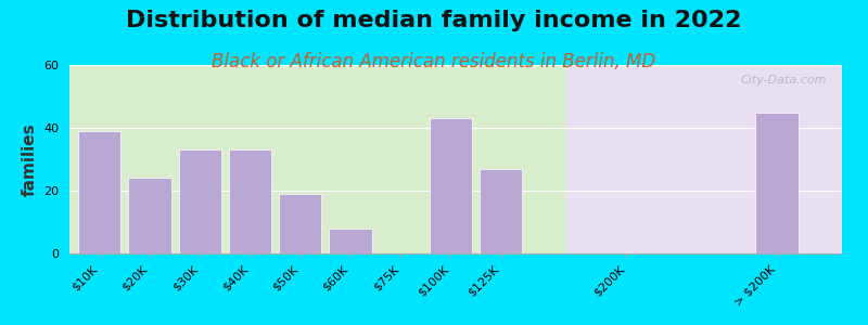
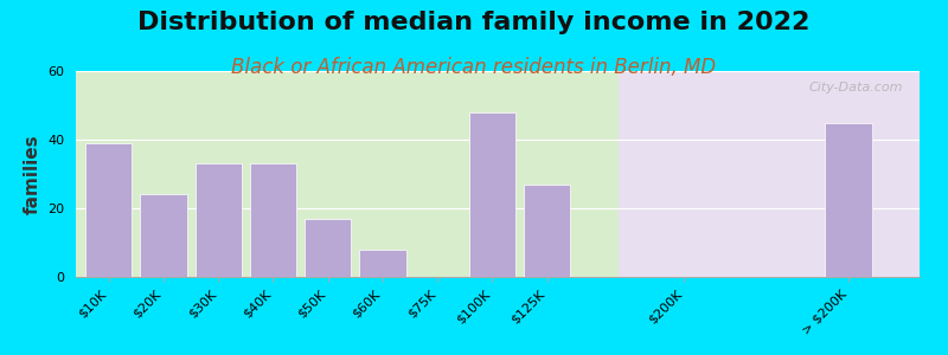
$50K: 19 -> 17
$100K: 43 -> 48
